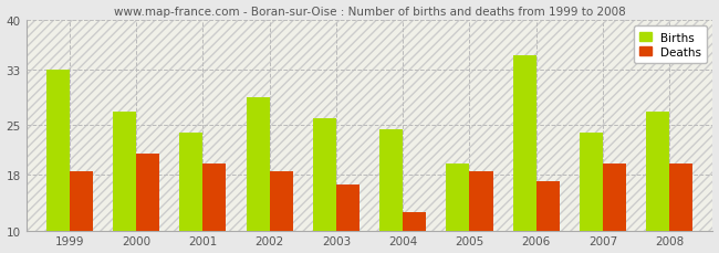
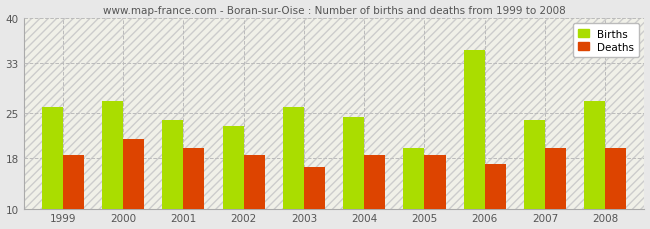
Births/1999: 33.0 -> 26.0
Births/2002: 29.0 -> 23.0
Deaths/2004: 12.6 -> 18.5
